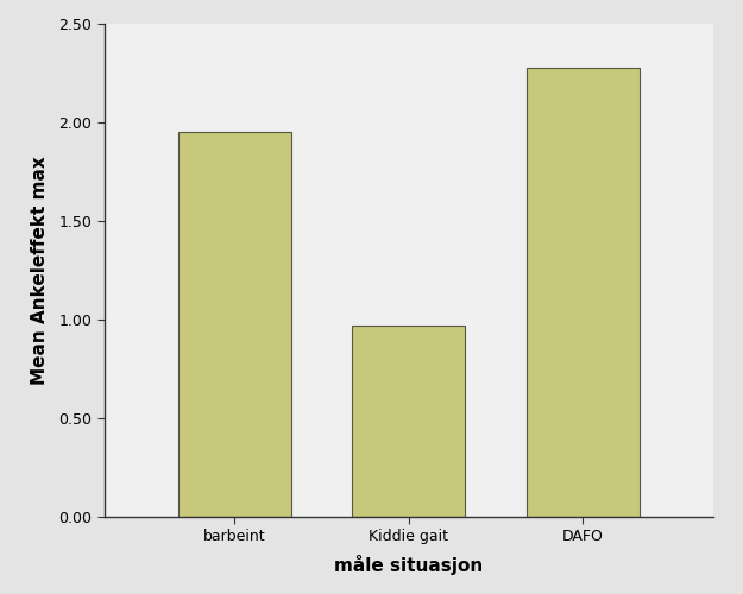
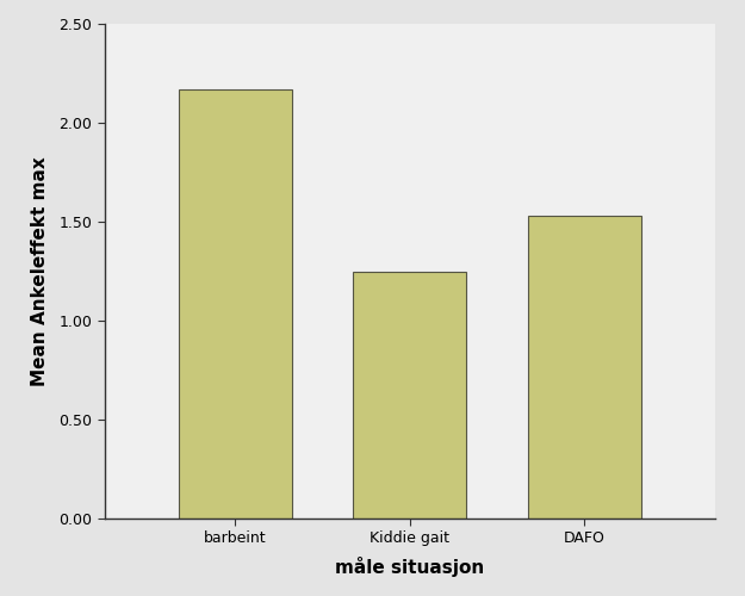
barbeint: 1.95 -> 2.17
Kiddie gait: 0.97 -> 1.25
DAFO: 2.28 -> 1.53
